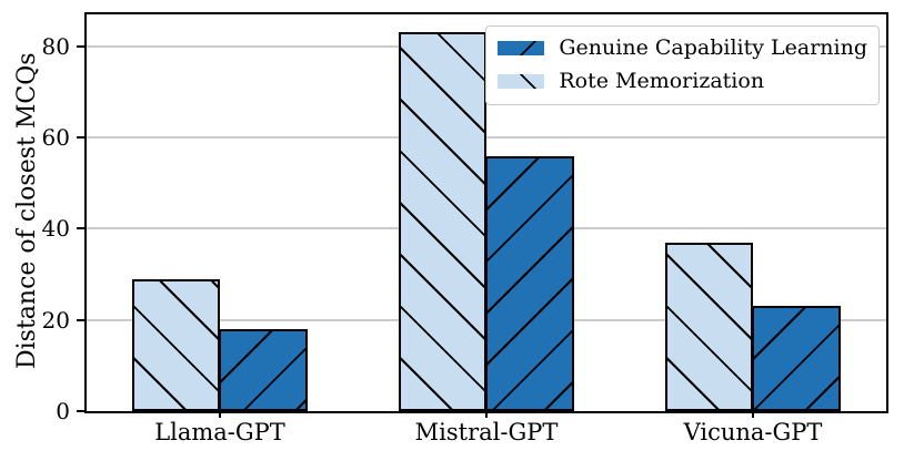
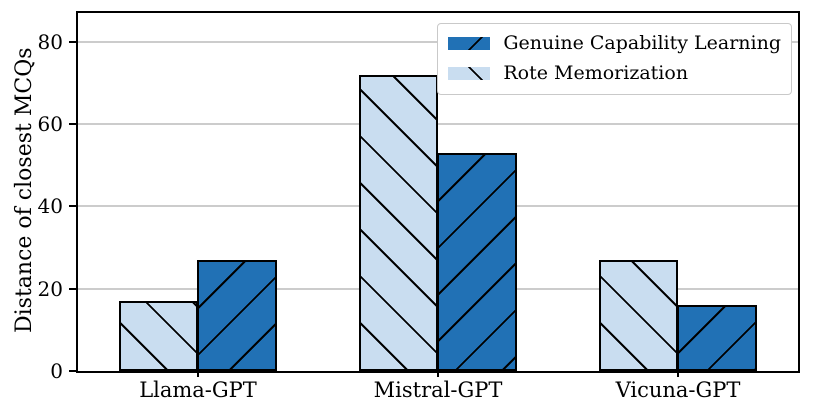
Genuine Capability Learning/Llama-GPT: 18 -> 27
Rote Memorization/Llama-GPT: 29 -> 17
Genuine Capability Learning/Mistral-GPT: 56 -> 53
Rote Memorization/Mistral-GPT: 83 -> 72
Genuine Capability Learning/Vicuna-GPT: 23 -> 16
Rote Memorization/Vicuna-GPT: 37 -> 27
